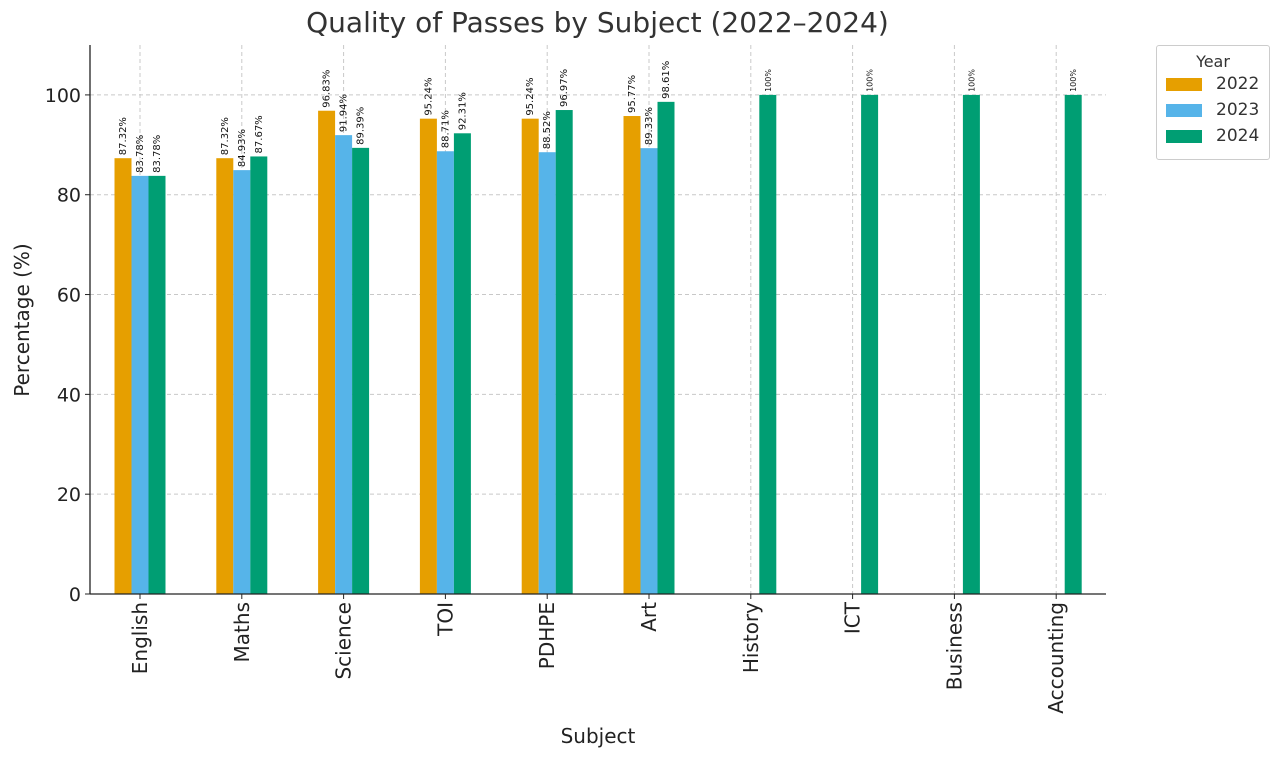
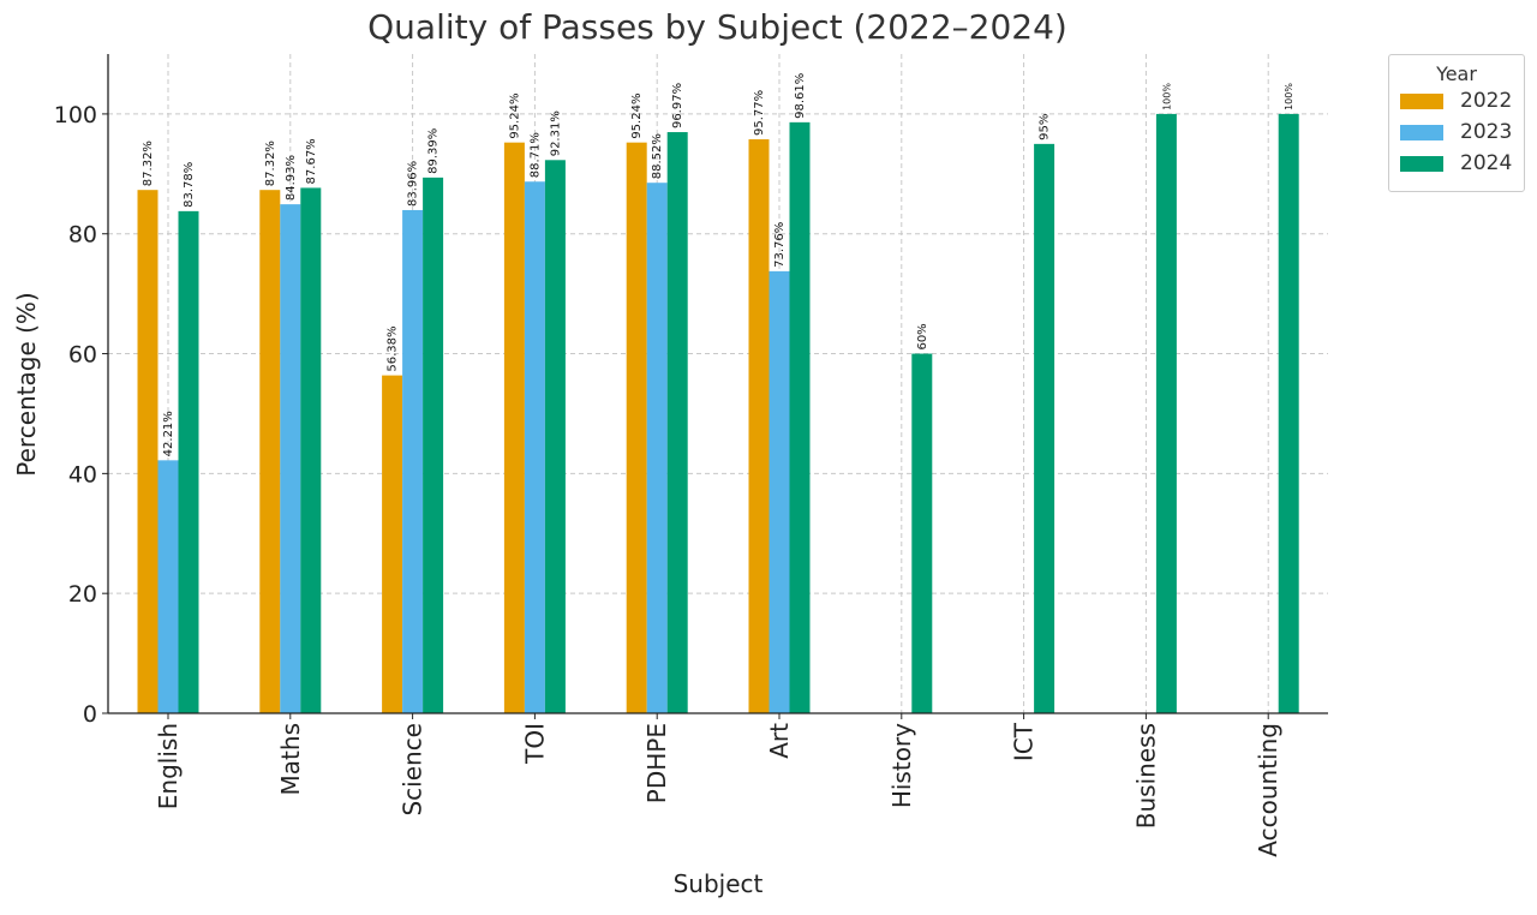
2023/English: 83.78% -> 42.21%
2022/Science: 96.83% -> 56.38%
2023/Science: 91.94% -> 83.96%
2023/Art: 89.33% -> 73.76%
2024/History: 100% -> 60%
2024/ICT: 100% -> 95%
